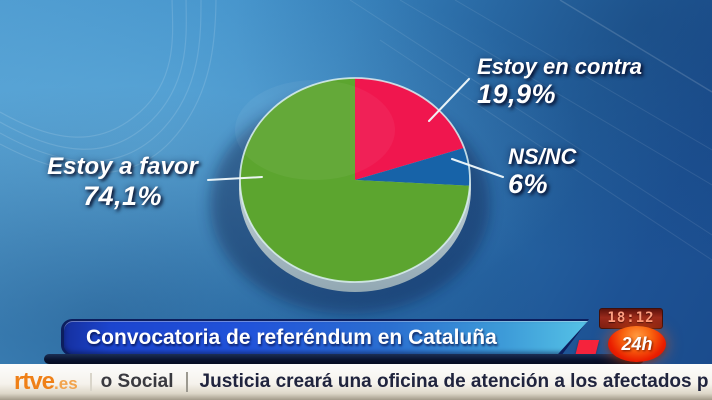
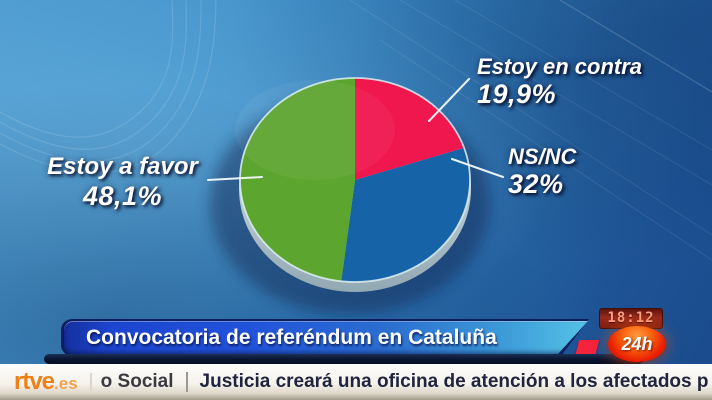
NS/NC: 6% -> 32%
Estoy a favor: 74,1% -> 48,1%
